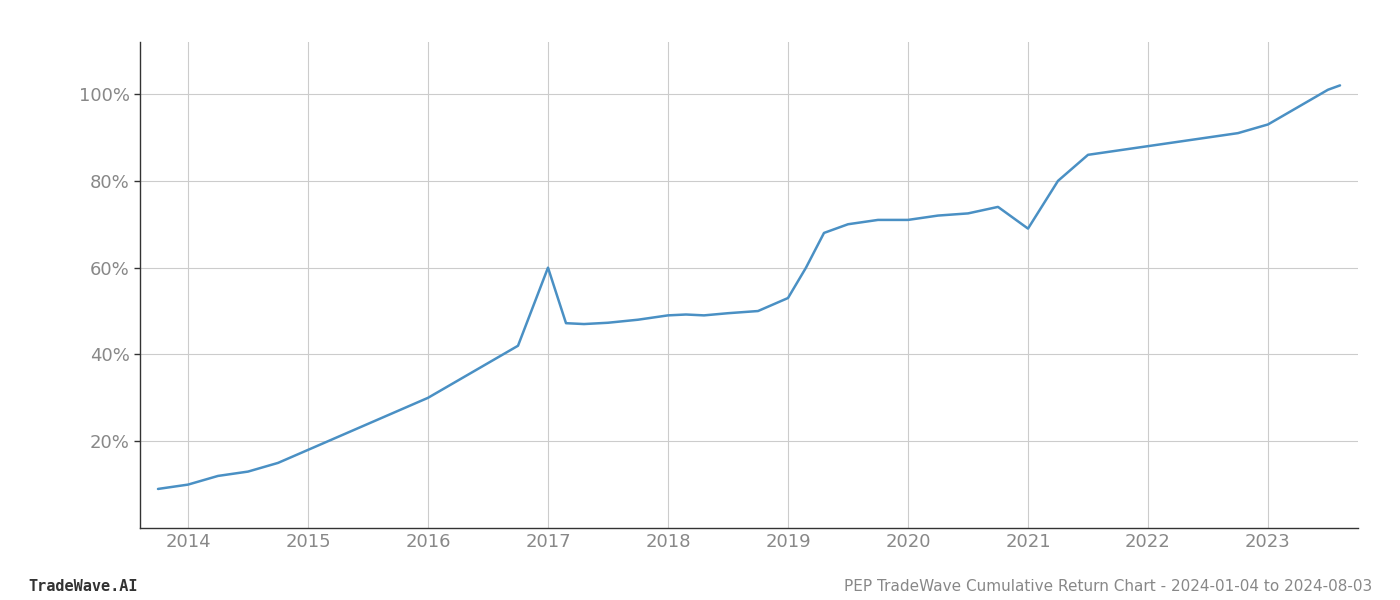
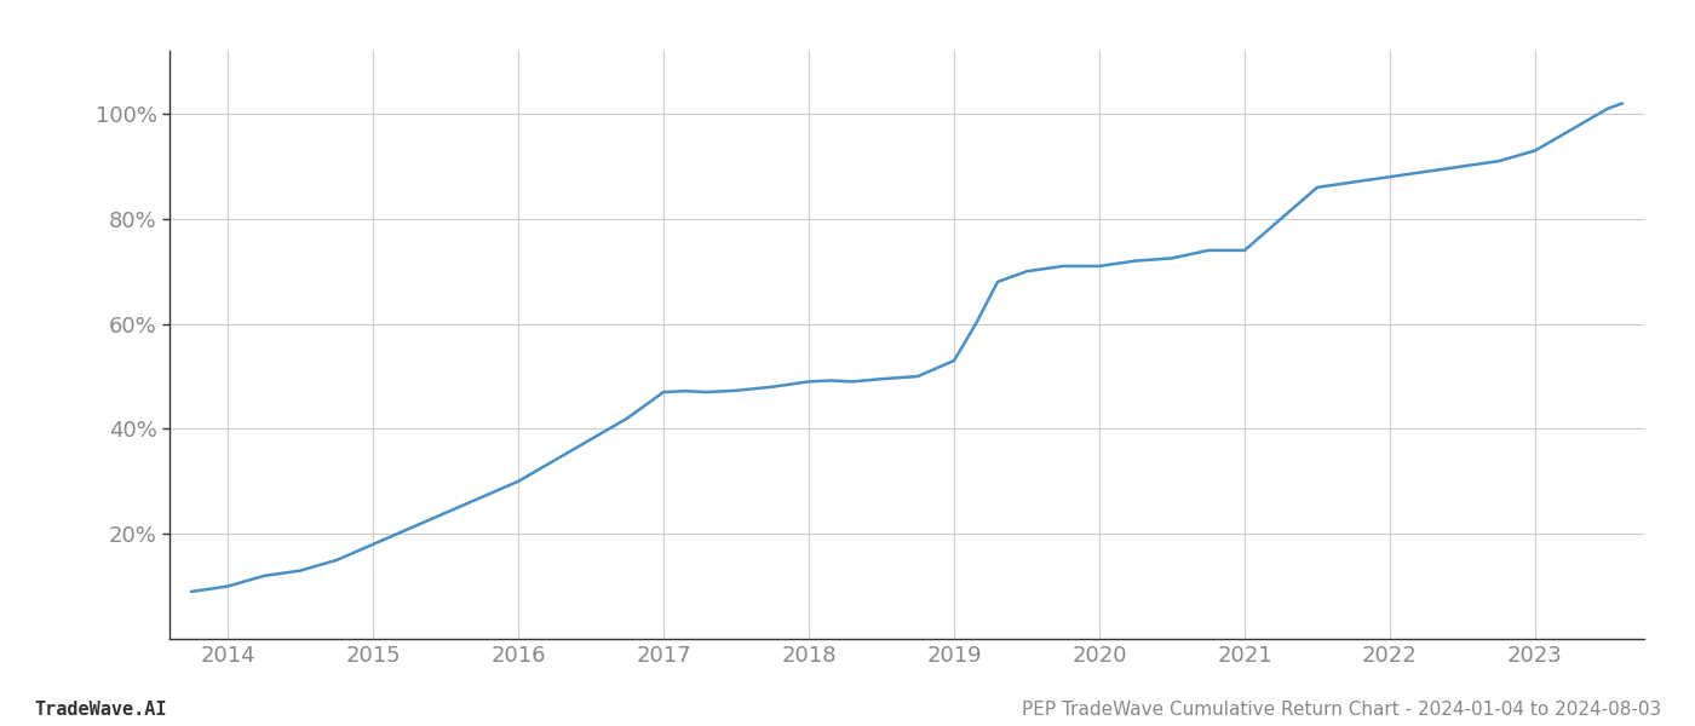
2017: 60.0% -> 47.0%
2021: 69.0% -> 74.0%
